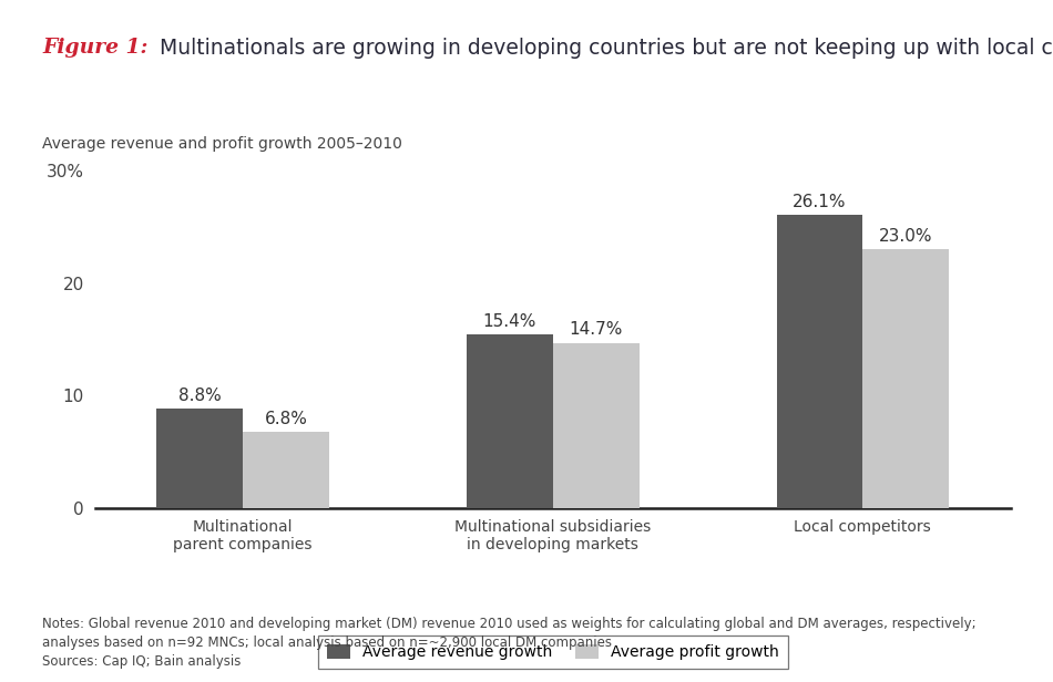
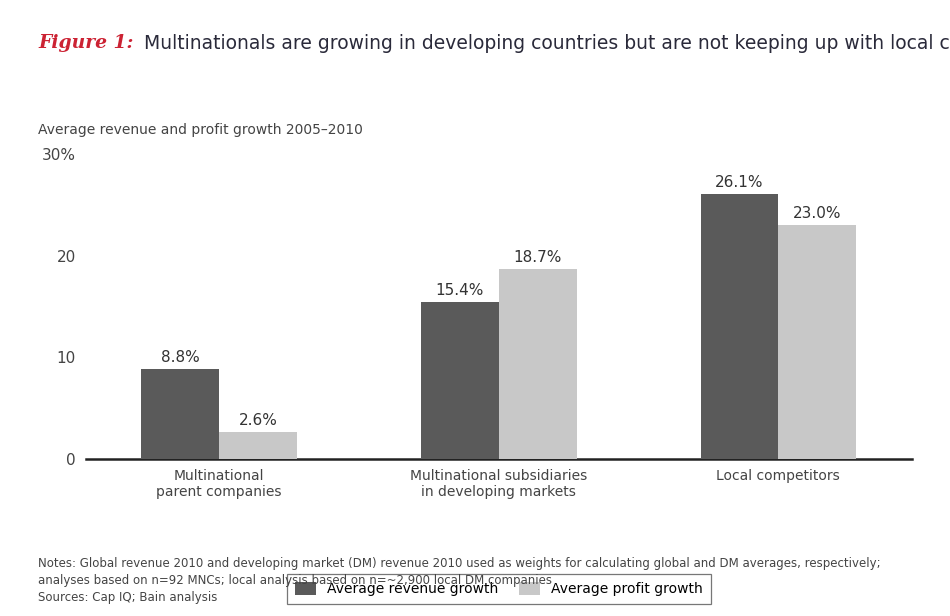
Average profit growth/Multinational parent companies: 6.8% -> 2.6%
Average profit growth/Multinational subsidiaries in developing markets: 14.7% -> 18.7%
